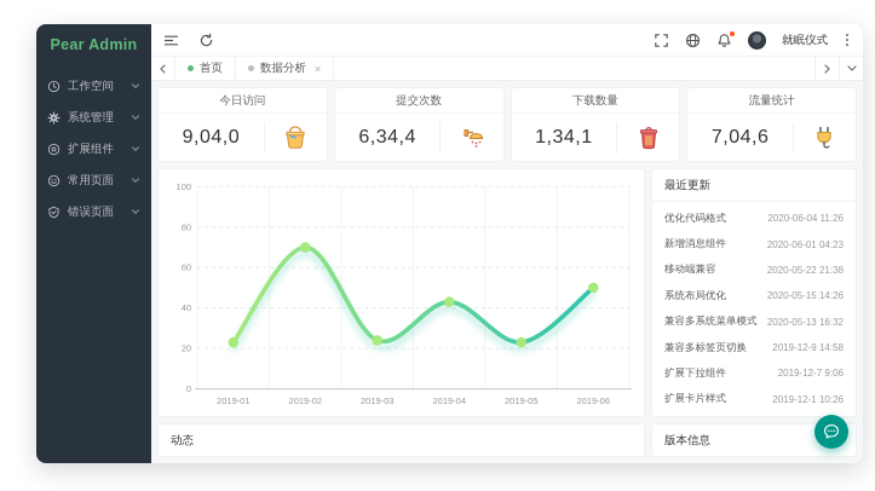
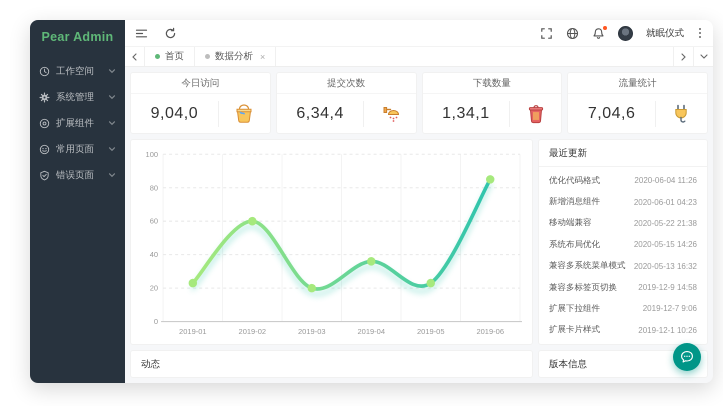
2019-02: 70 -> 60
2019-03: 24 -> 20
2019-04: 43 -> 36
2019-06: 50 -> 85
